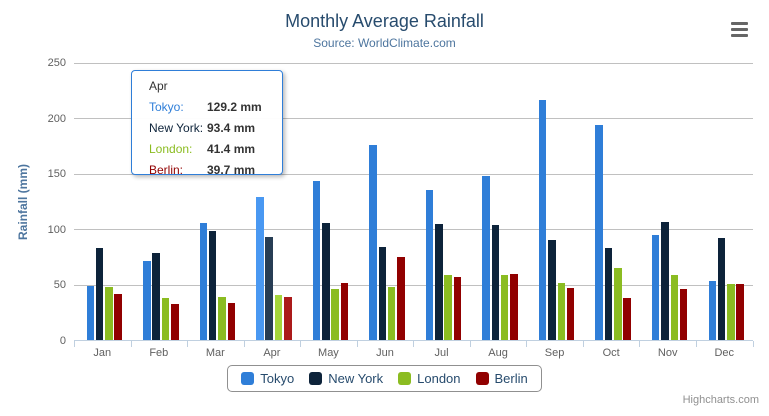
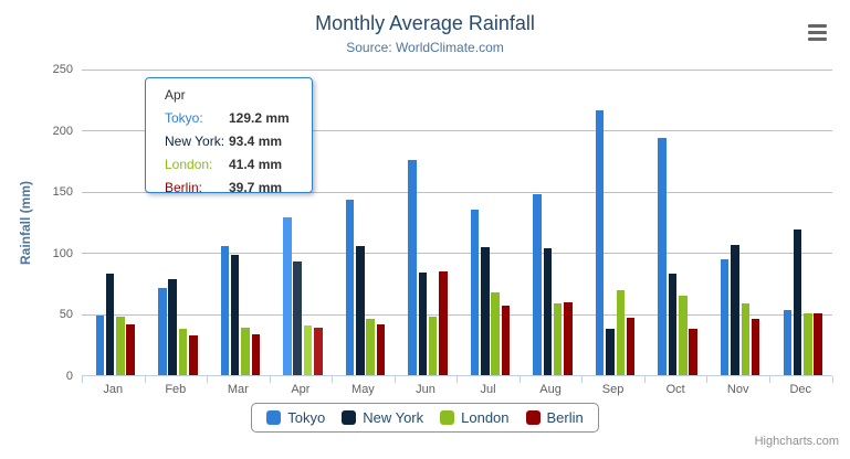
Berlin/May: 53 -> 42
Berlin/Jun: 76 -> 85
London/Jul: 59 -> 68
New York/Sep: 91 -> 39
London/Sep: 52 -> 70
New York/Dec: 92 -> 120
